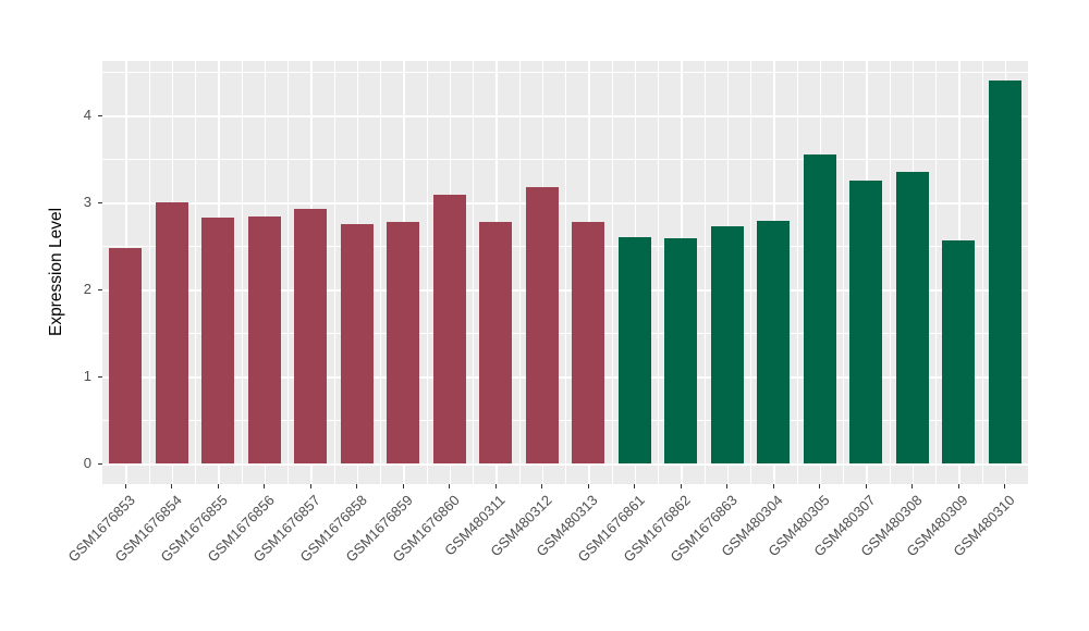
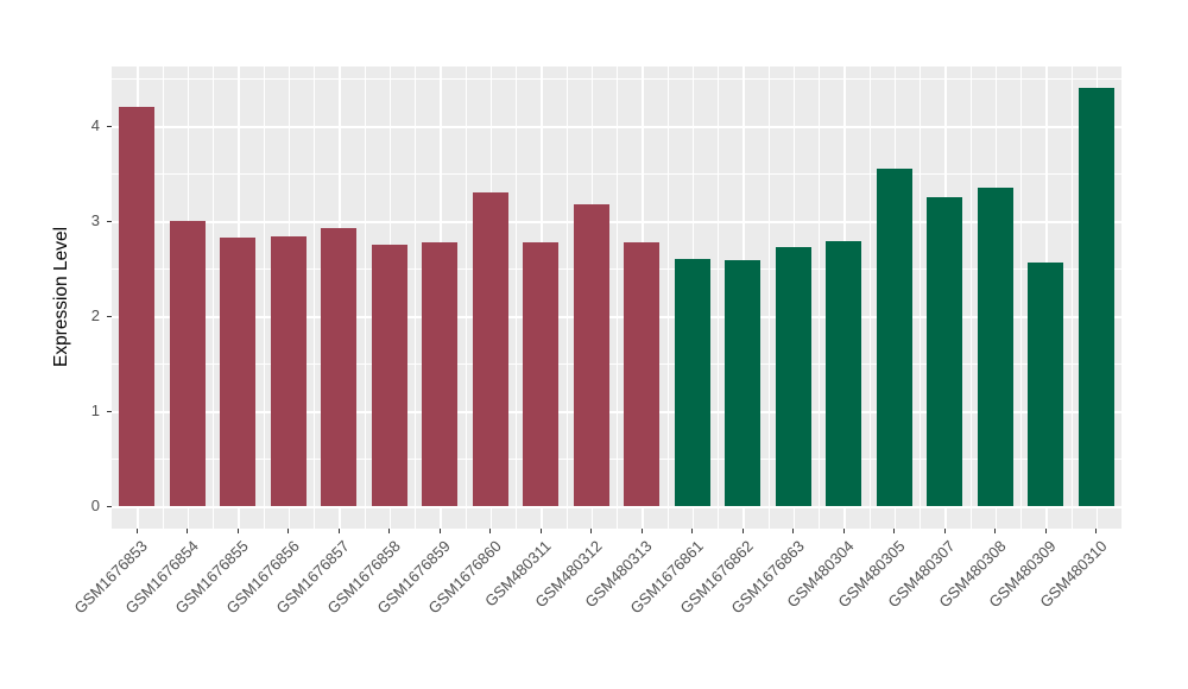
GSM1676853: 2.5 -> 4.2
GSM1676860: 3.1 -> 3.3
